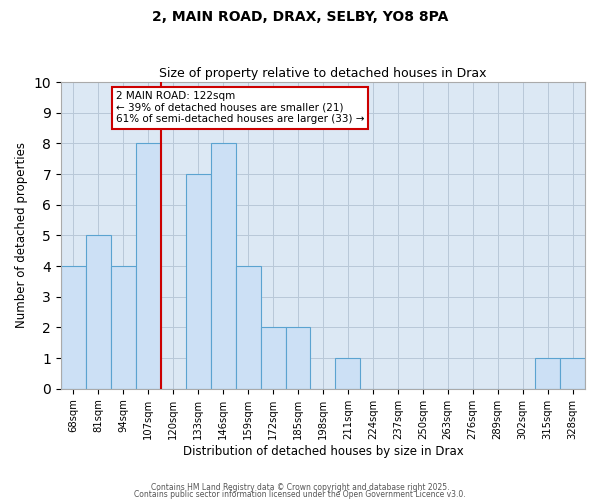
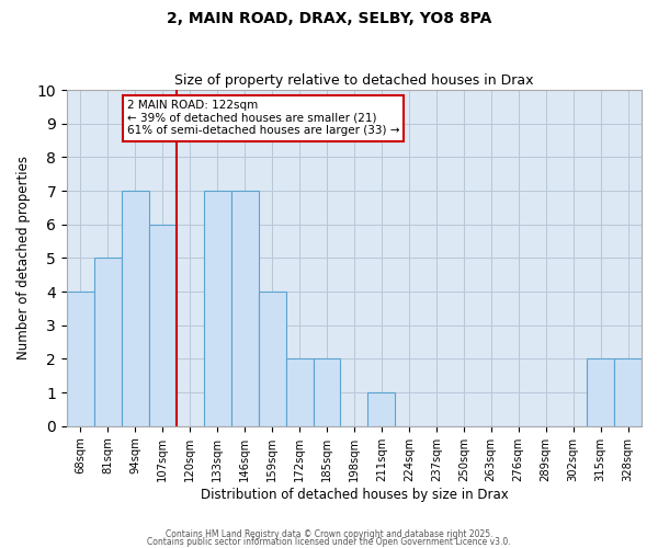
94sqm: 4 -> 7
107sqm: 8 -> 6
146sqm: 8 -> 7
315sqm: 1 -> 2
328sqm: 1 -> 2
